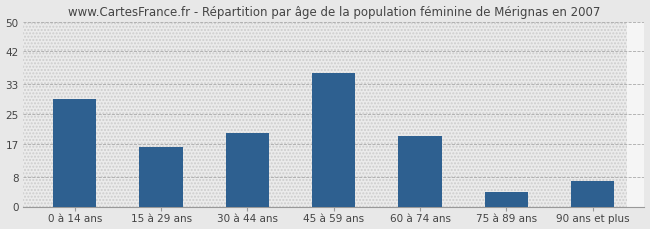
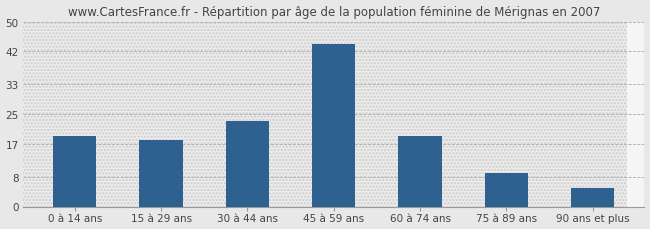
0 à 14 ans: 29 -> 19
15 à 29 ans: 16 -> 18
30 à 44 ans: 20 -> 23
45 à 59 ans: 36 -> 44
75 à 89 ans: 4 -> 9
90 ans et plus: 7 -> 5
